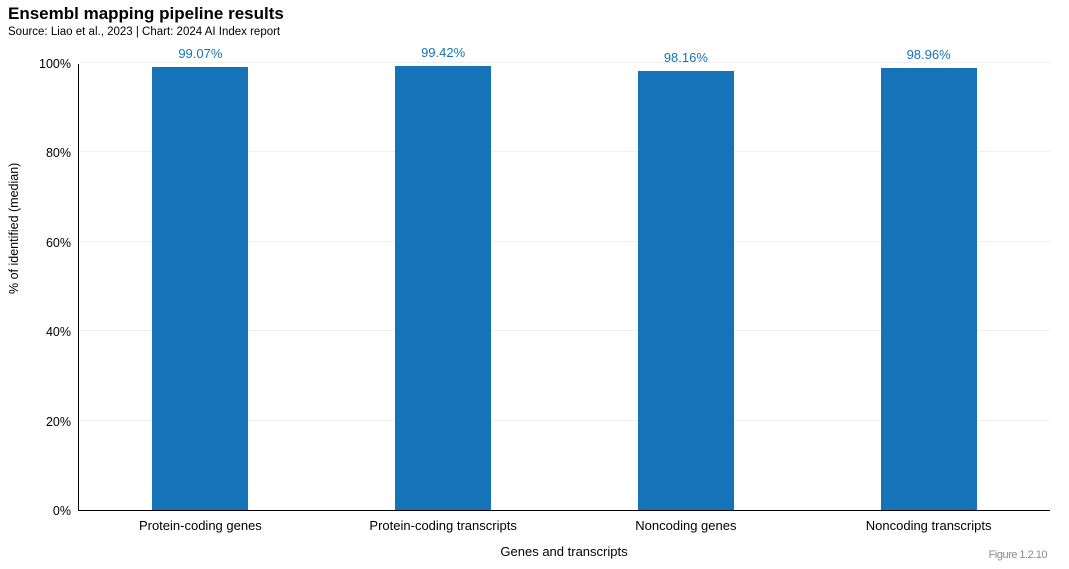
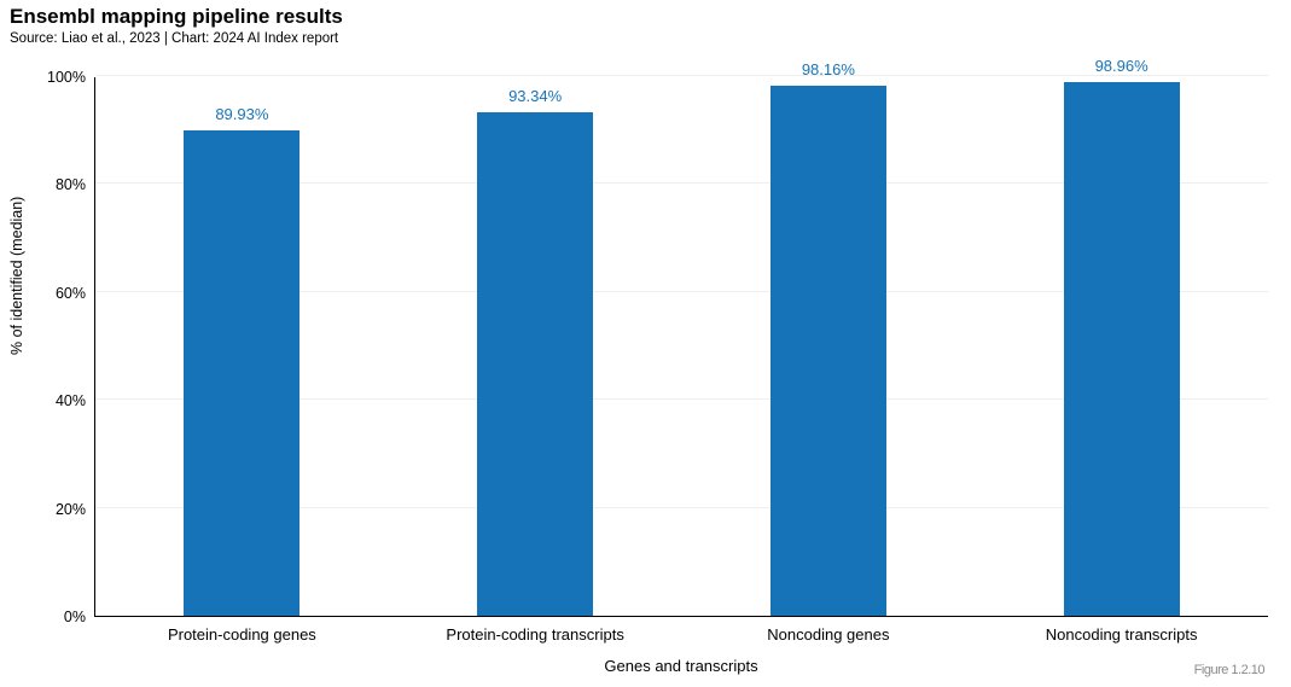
Protein-coding genes: 99.07% -> 89.93%
Protein-coding transcripts: 99.42% -> 93.34%
